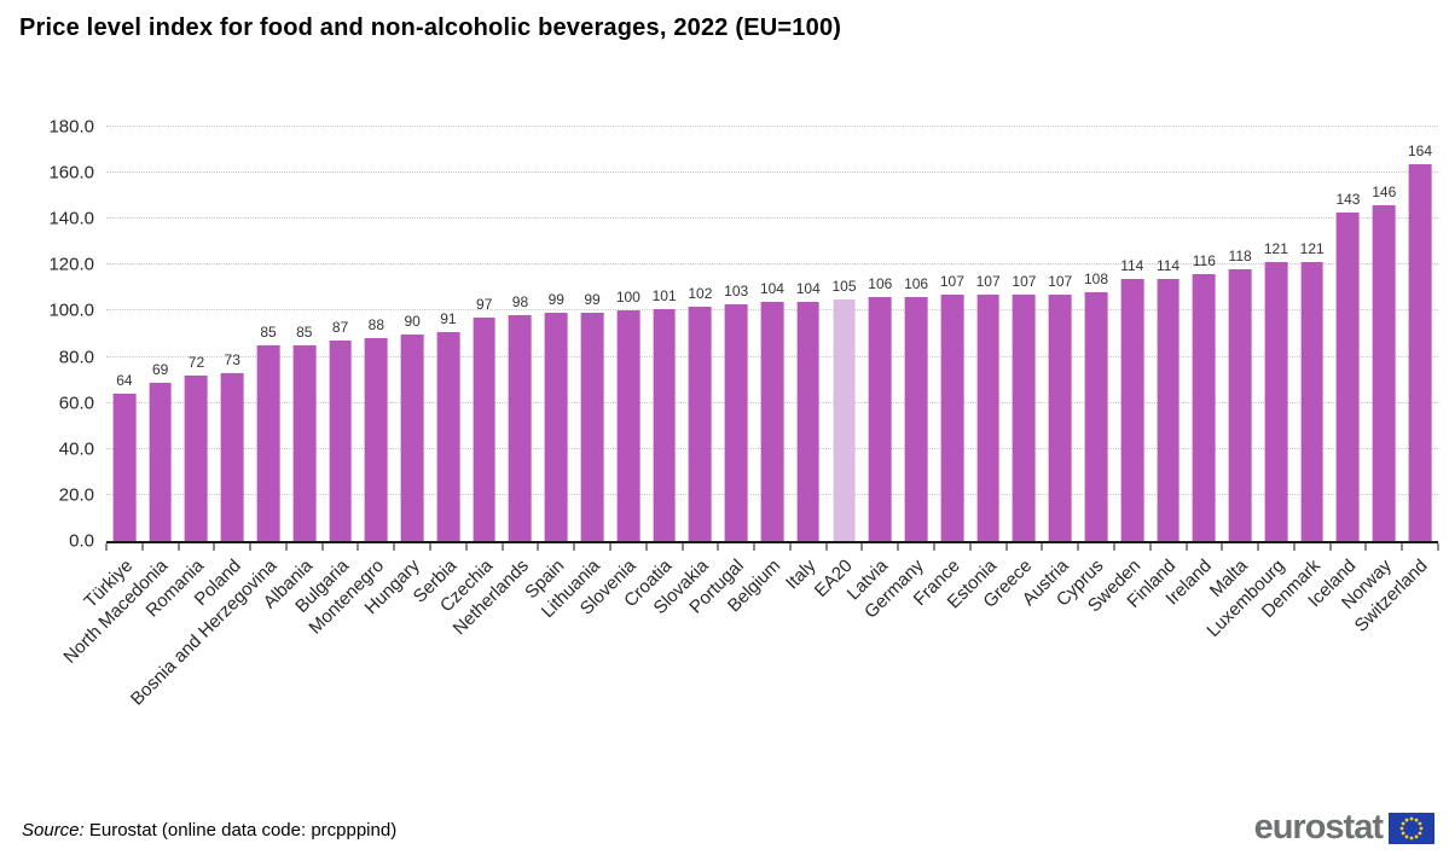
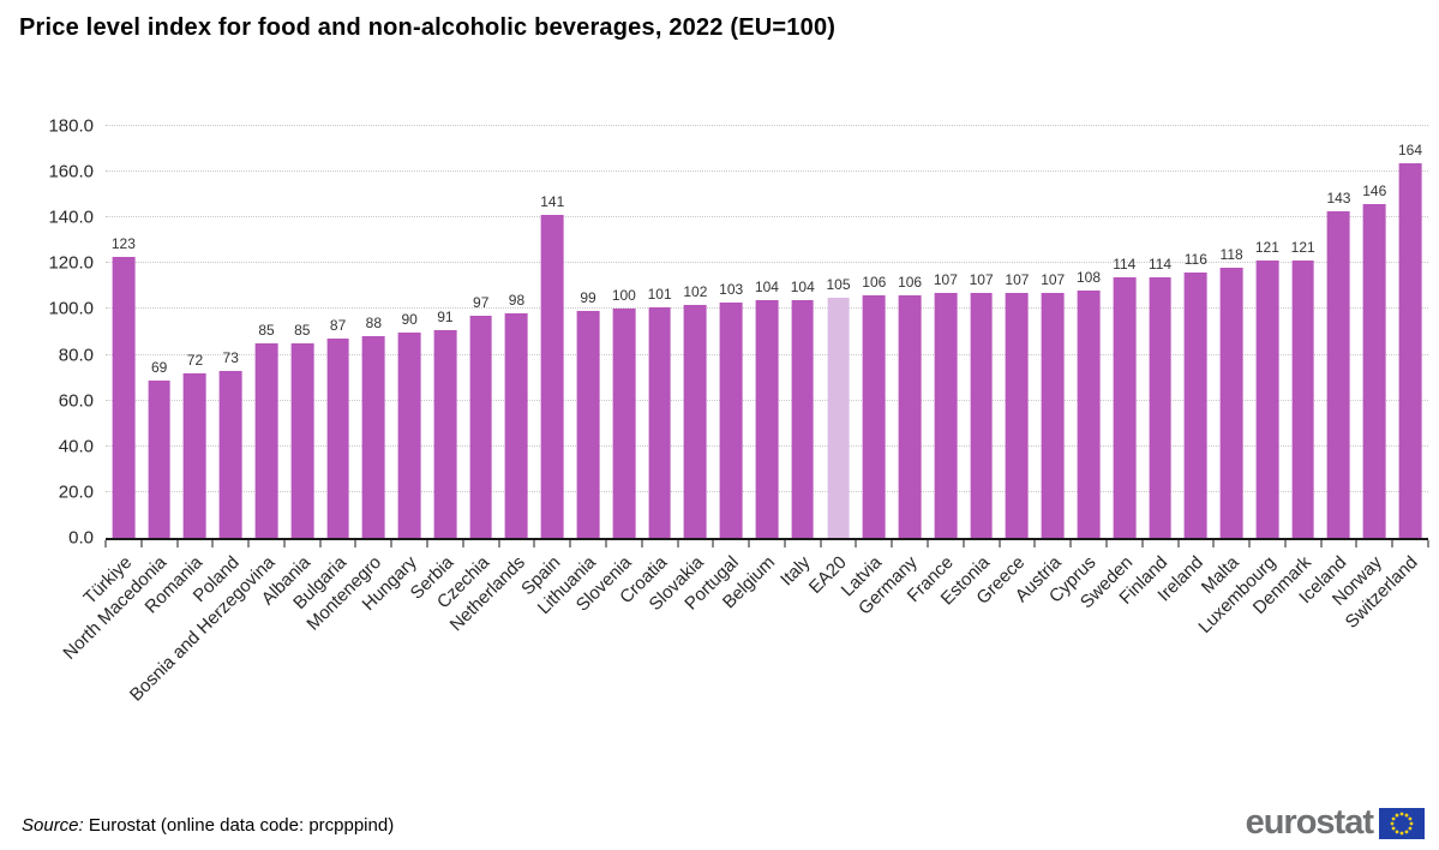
Türkiye: 64 -> 123
Spain: 99 -> 141
